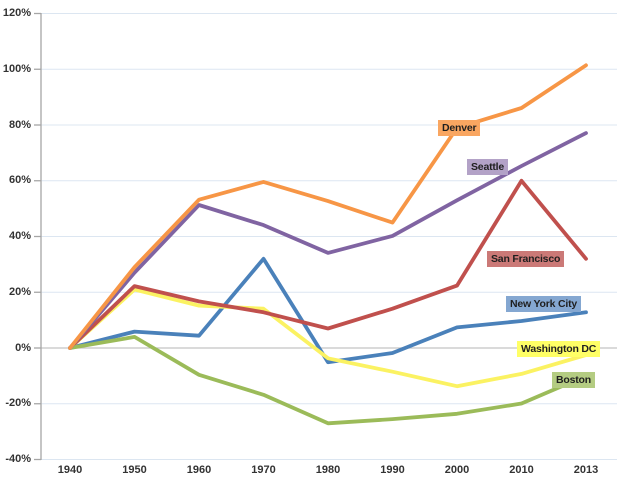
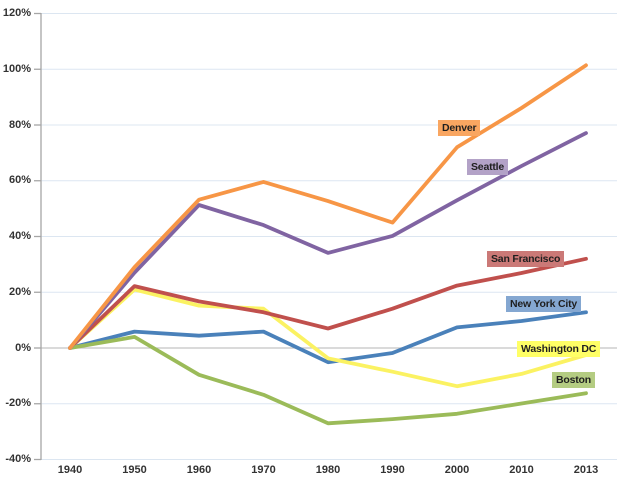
New York City/1970: 32% -> 6%
Denver/2000: 79% -> 72%
San Francisco/2010: 60% -> 27%
Boston/2013: -10% -> -16%
